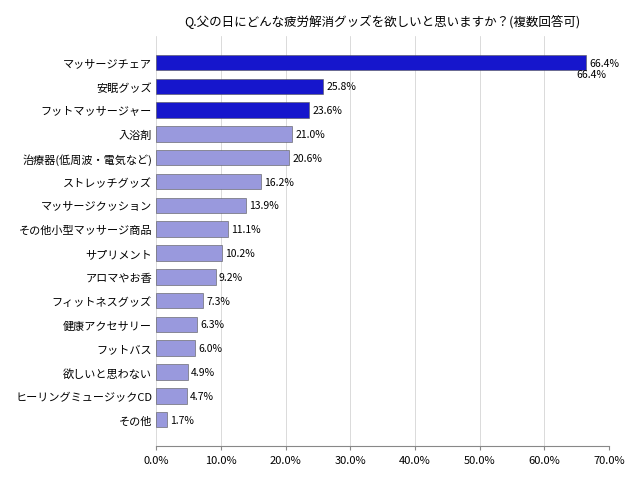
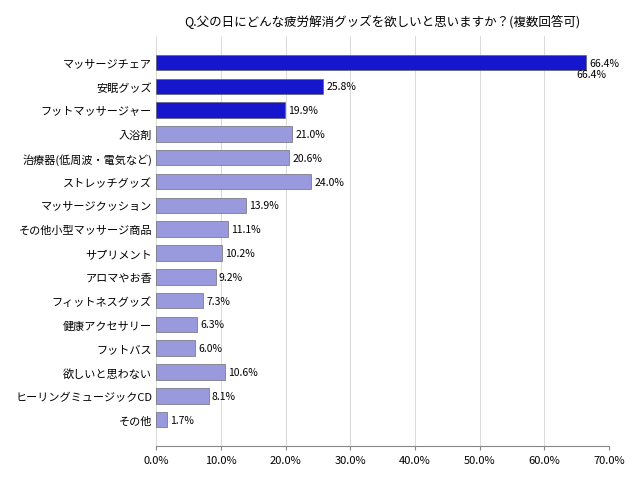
フットマッサージャー: 23.6% -> 19.9%
ストレッチグッズ: 16.2% -> 24.0%
欲しいと思わない: 4.9% -> 10.6%
ヒーリングミュージックCD: 4.7% -> 8.1%
